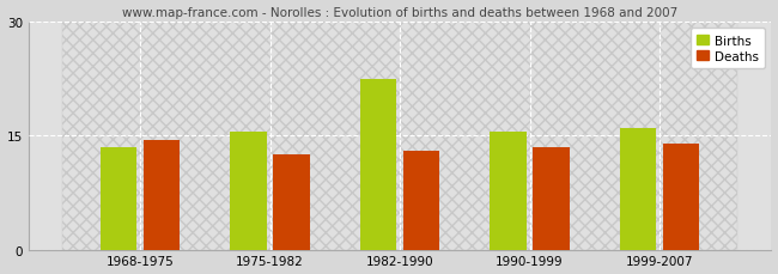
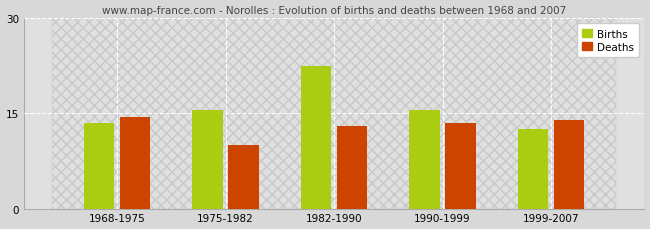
Deaths/1975-1982: 12.5 -> 10.0
Births/1999-2007: 16.0 -> 12.6
